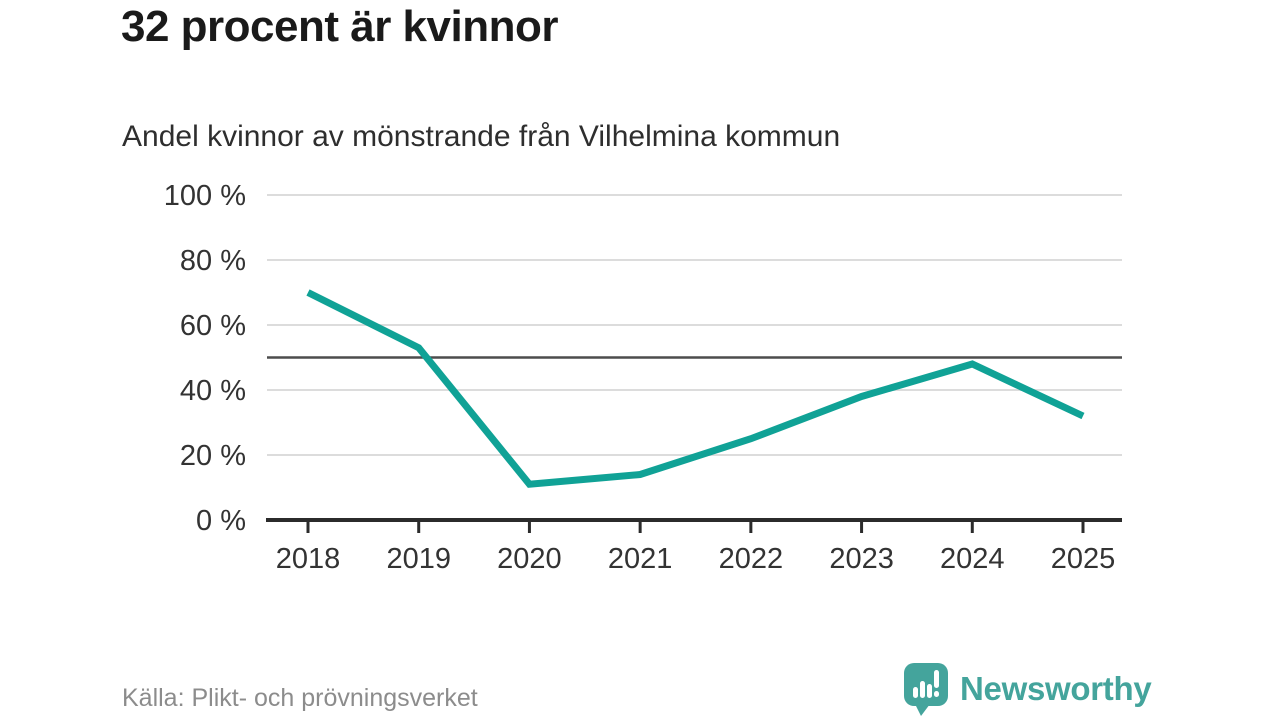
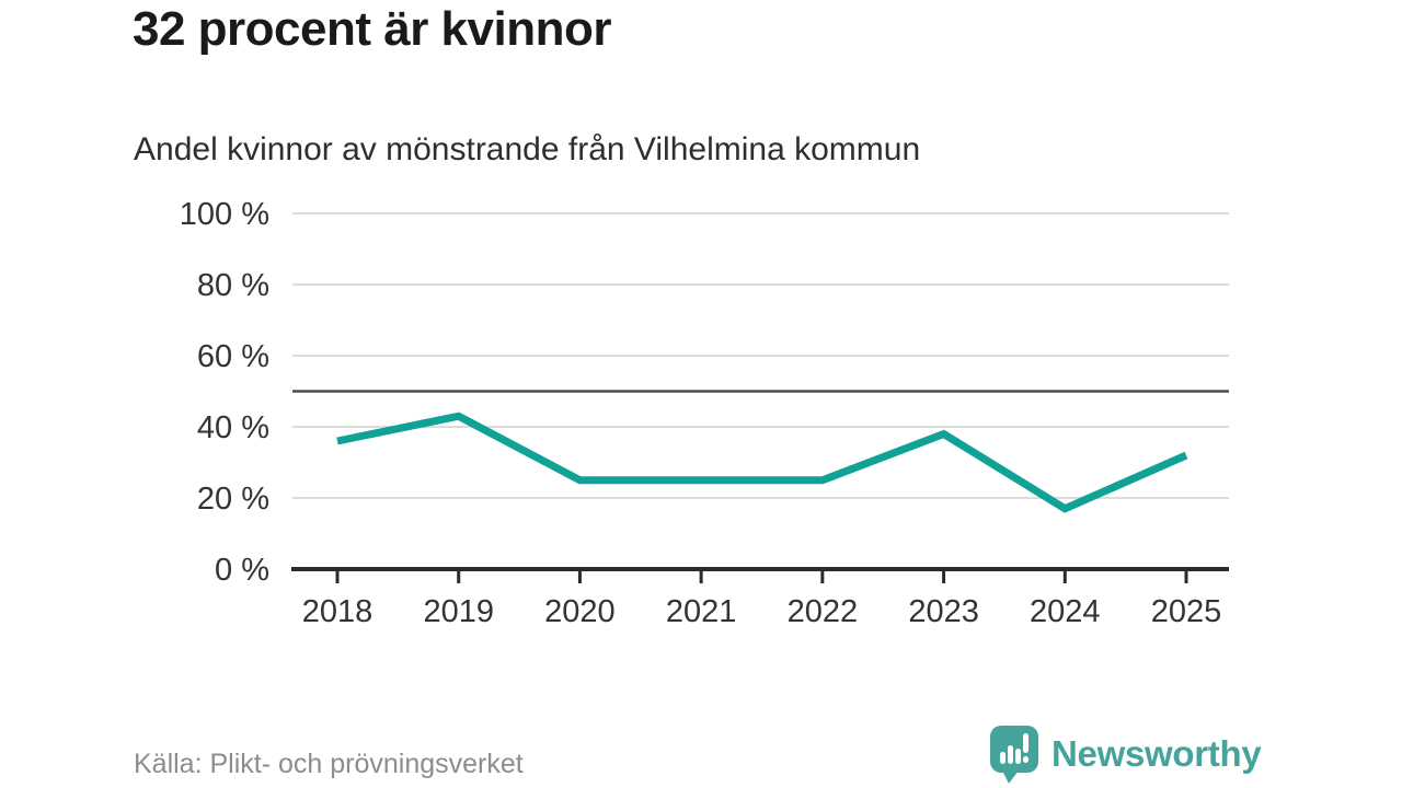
2018: 70% -> 36%
2019: 53% -> 43%
2020: 11% -> 25%
2021: 14% -> 25%
2024: 48% -> 17%
